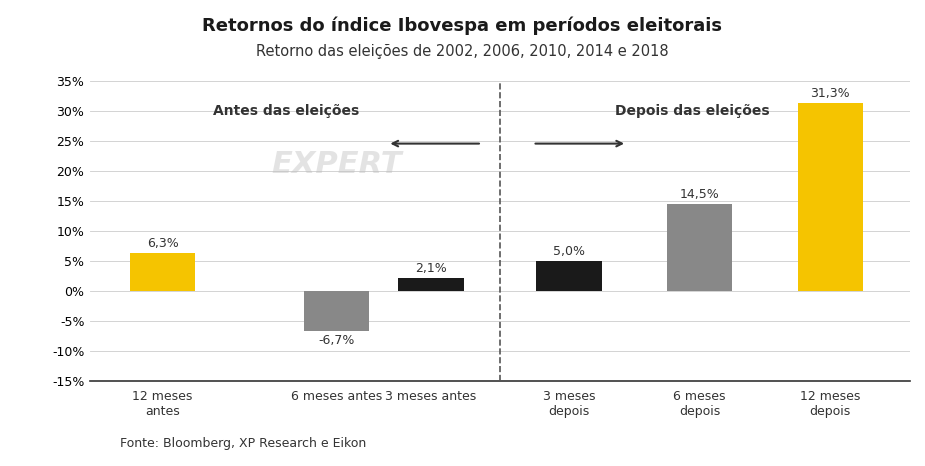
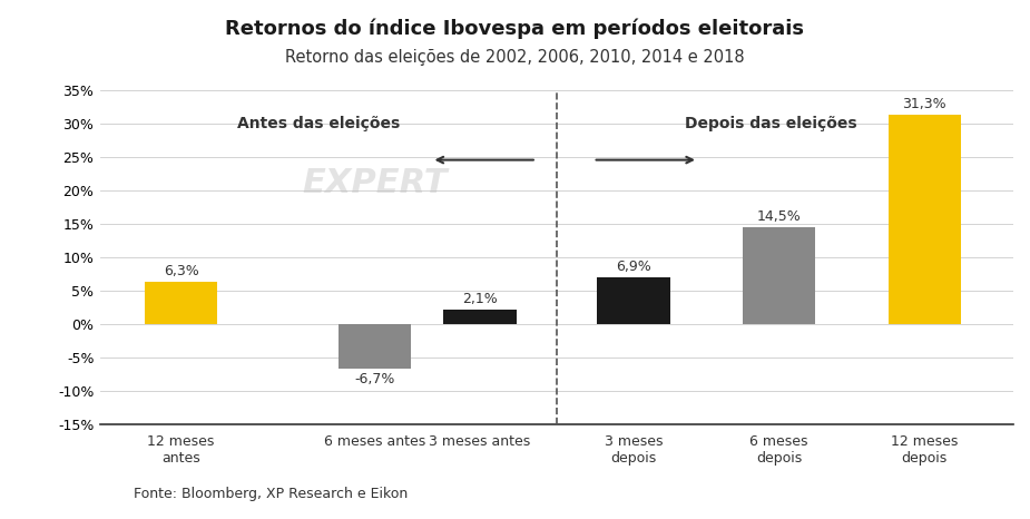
3 meses depois: 5,0% -> 6,9%
